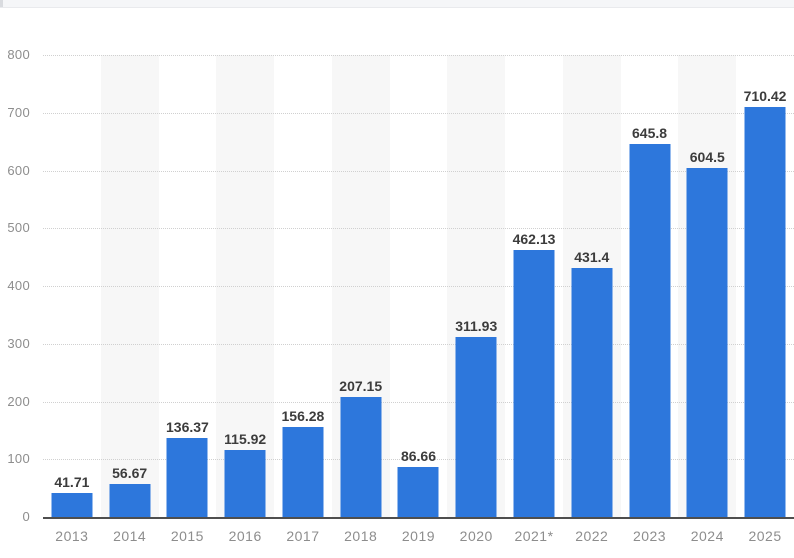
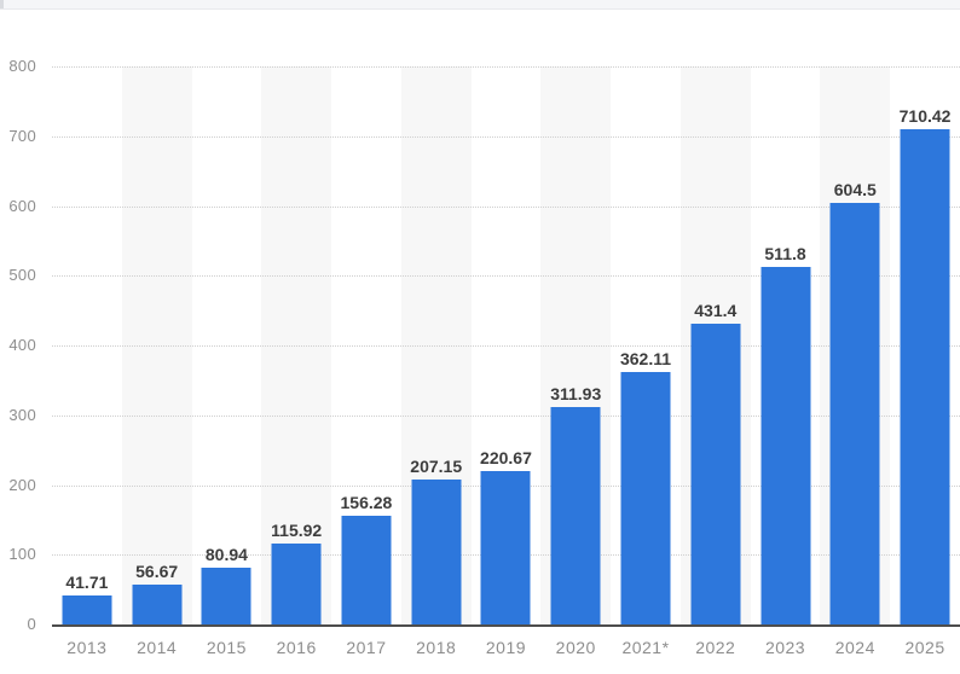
2015: 136.37 -> 80.94
2019: 86.66 -> 220.67
2021*: 462.13 -> 362.11
2023: 645.8 -> 511.8
